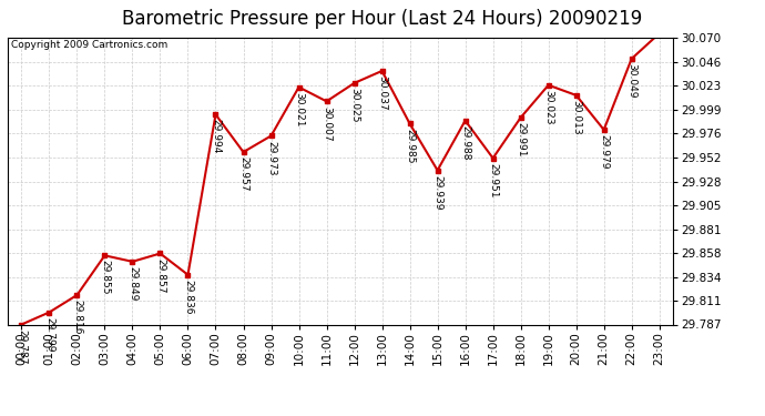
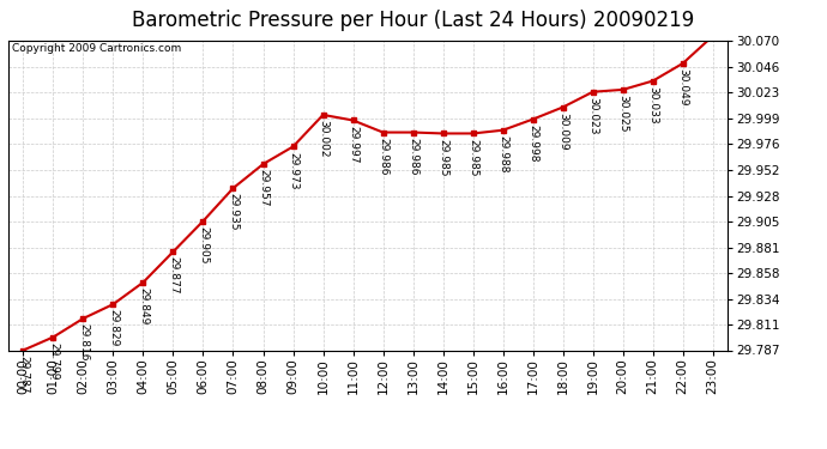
03:00: 29.855 -> 29.829
05:00: 29.857 -> 29.877
06:00: 29.836 -> 29.905
07:00: 29.994 -> 29.935
10:00: 30.021 -> 30.002
11:00: 30.007 -> 29.997
12:00: 30.025 -> 29.986
13:00: 30.037 -> 29.986
15:00: 29.939 -> 29.985
17:00: 29.951 -> 29.998
18:00: 29.991 -> 30.009
20:00: 30.013 -> 30.025
21:00: 29.979 -> 30.033
